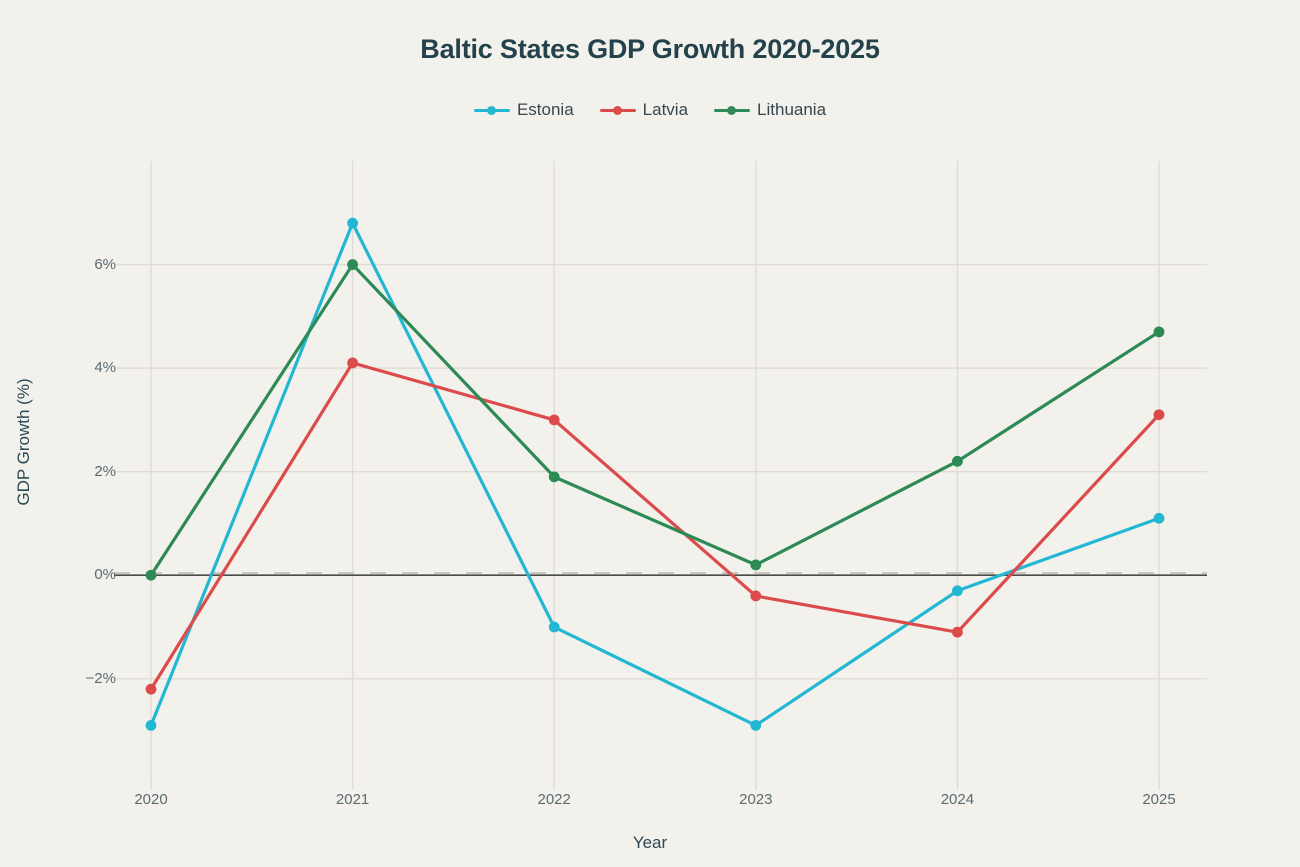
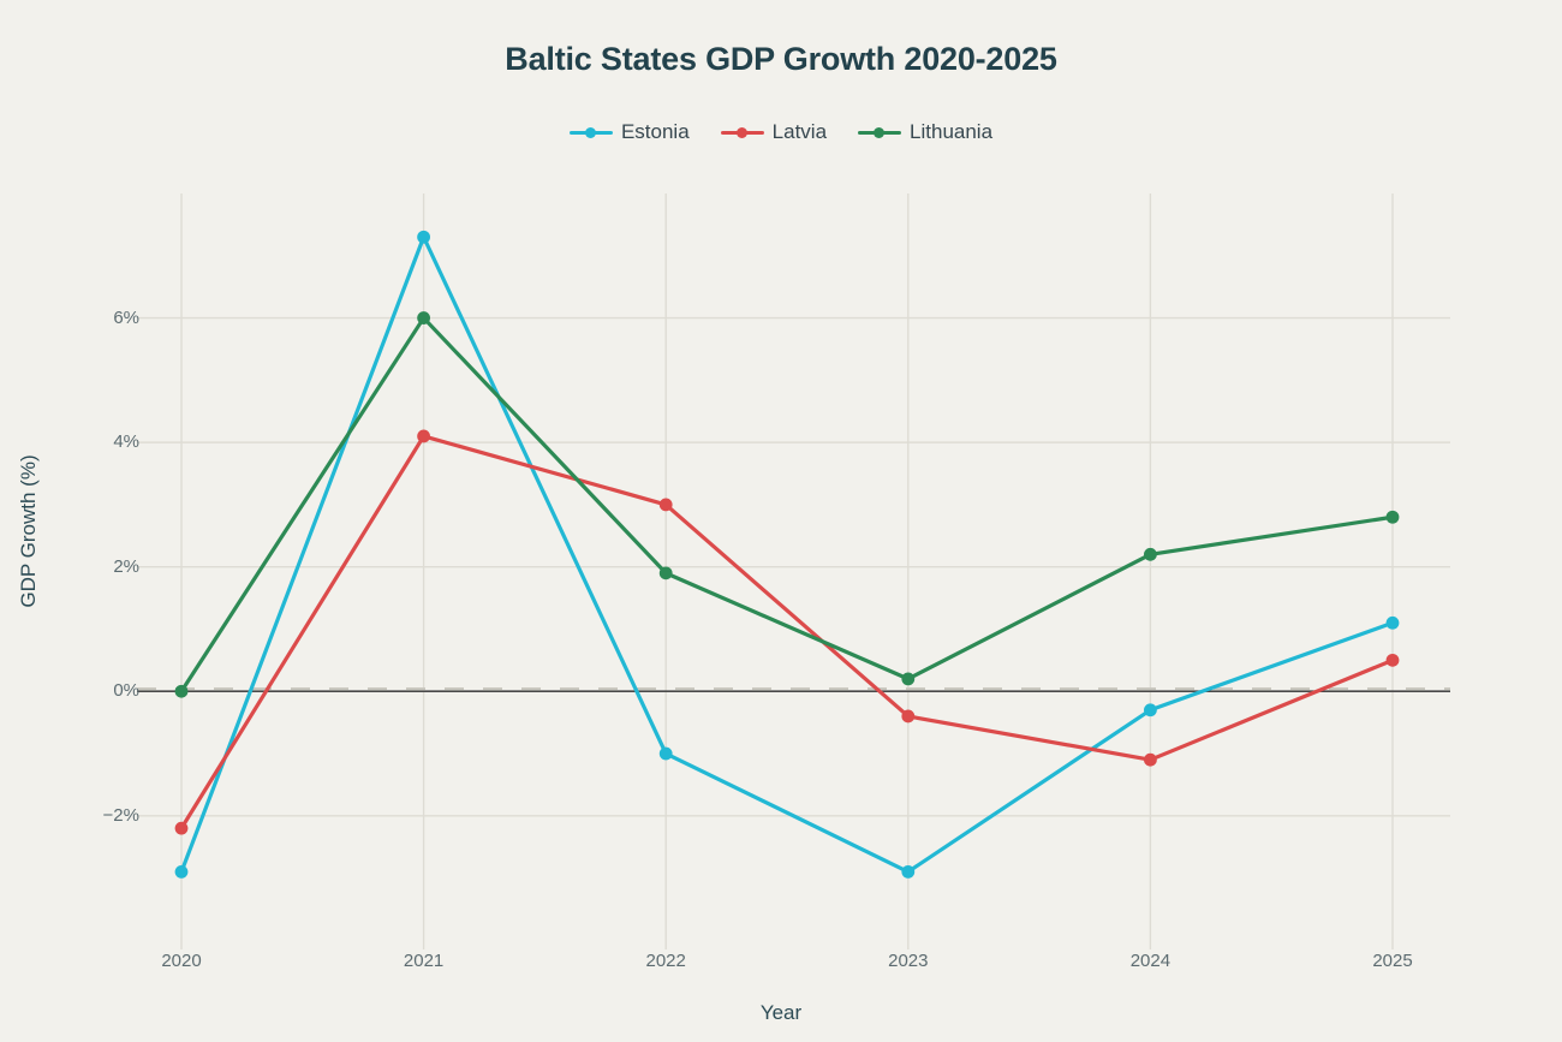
Estonia/2021: 6.8% -> 7.3%
Latvia/2025: 3.1% -> 0.5%
Lithuania/2025: 4.7% -> 2.8%
